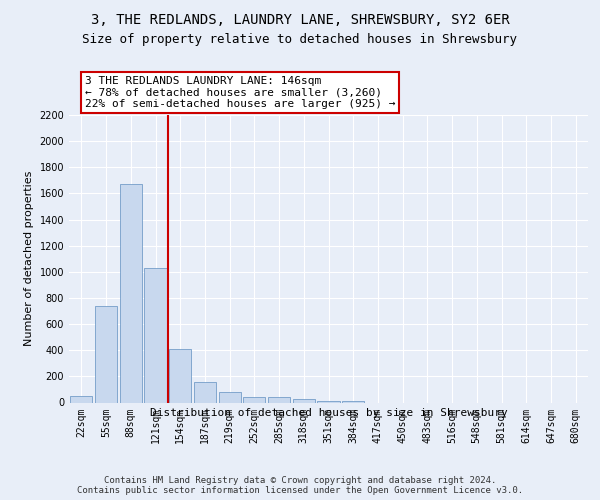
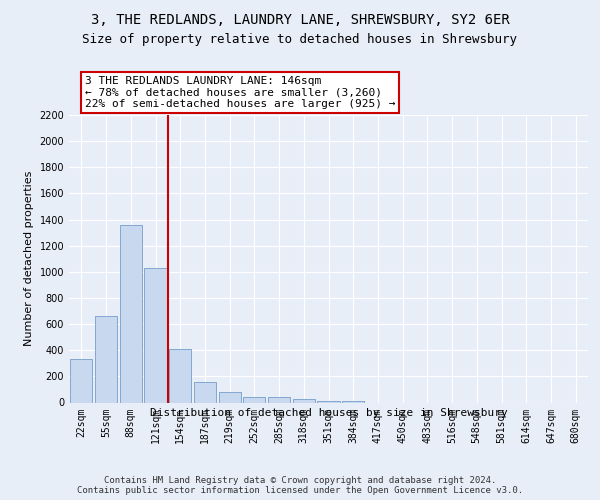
22sqm: 50 -> 330
55sqm: 740 -> 660
88sqm: 1670 -> 1360
